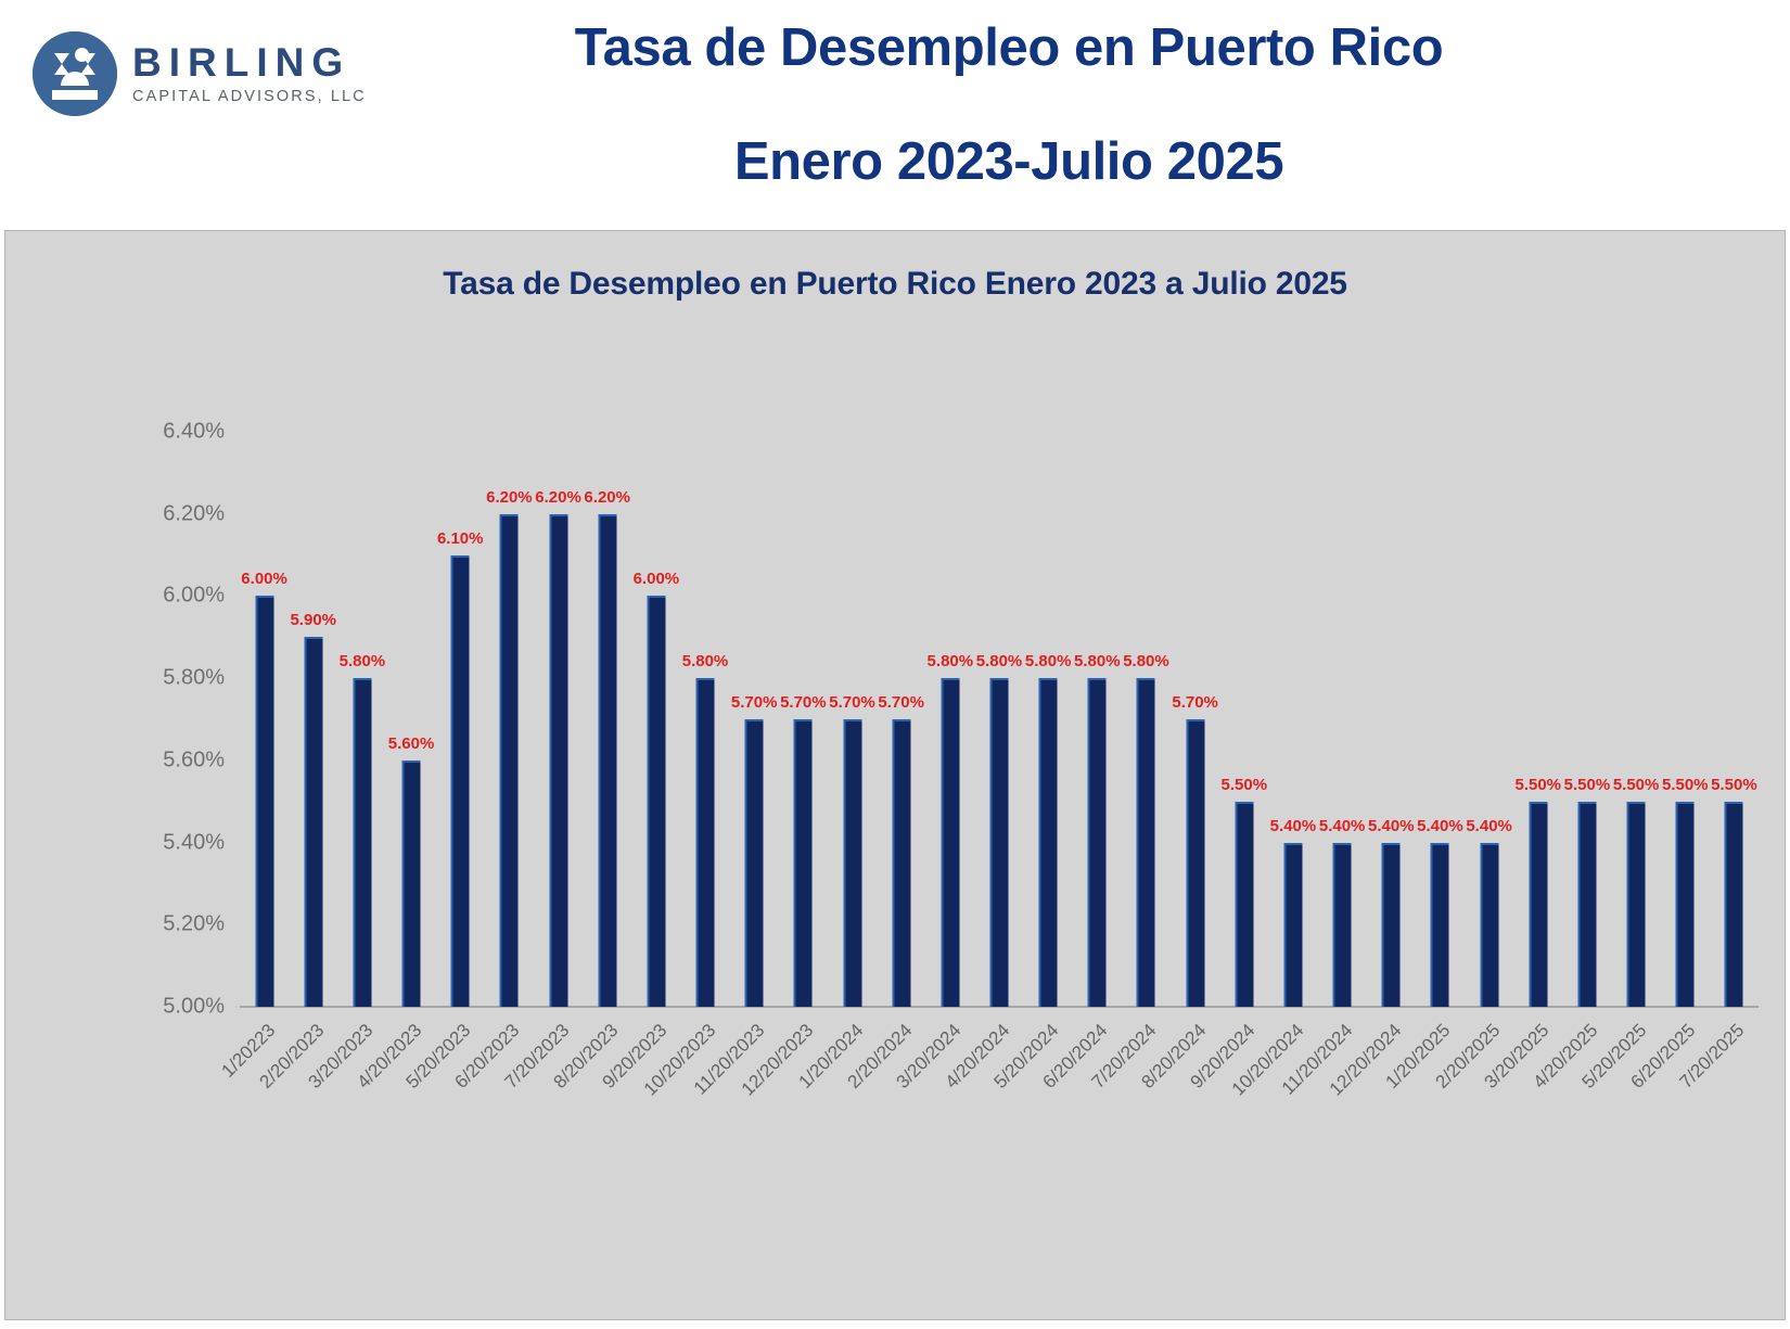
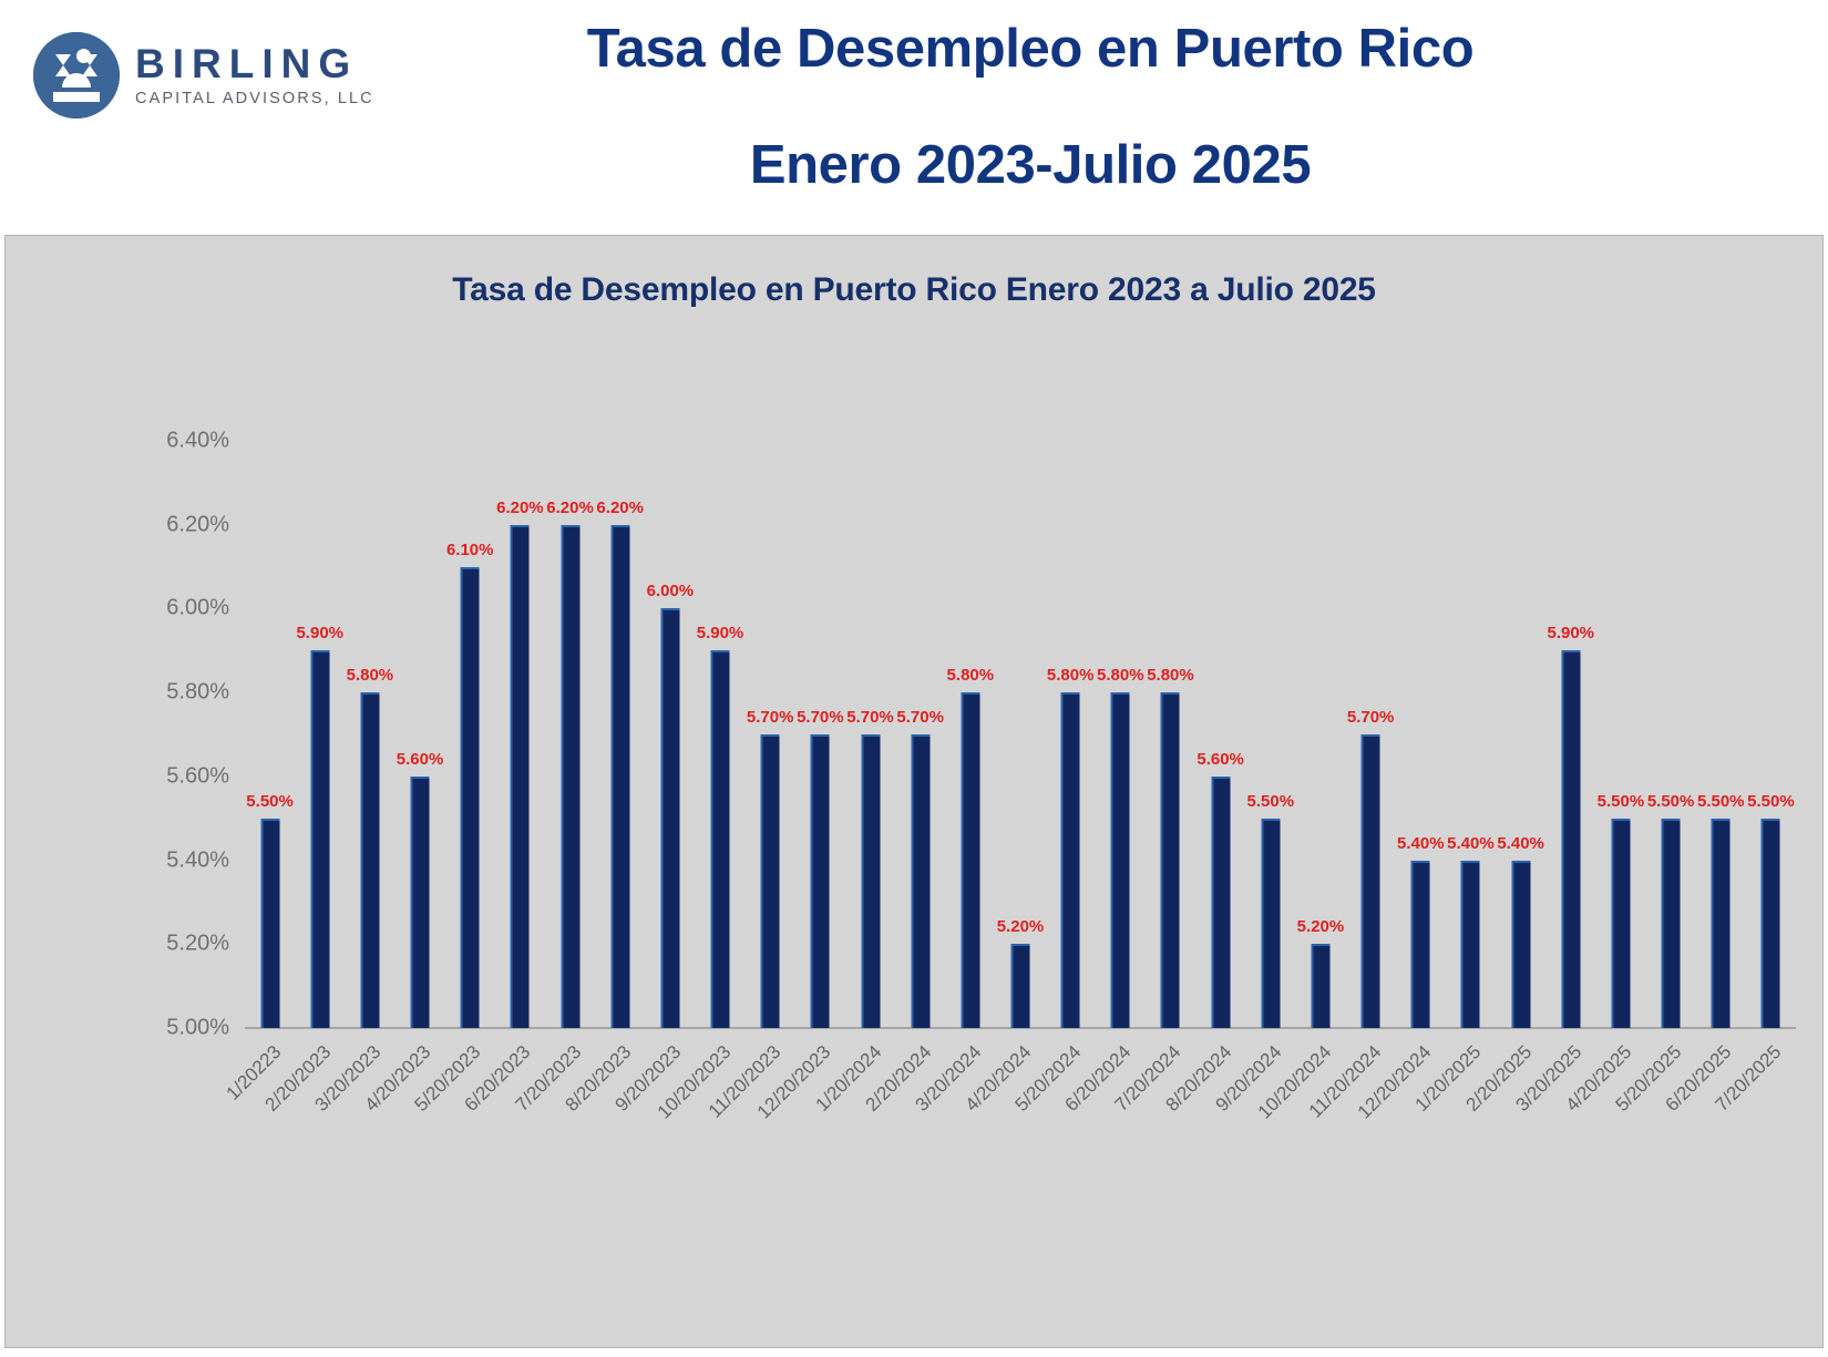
1/20223: 6.00% -> 5.50%
10/20/2023: 5.80% -> 5.90%
4/20/2024: 5.80% -> 5.20%
8/20/2024: 5.70% -> 5.60%
10/20/2024: 5.40% -> 5.20%
11/20/2024: 5.40% -> 5.70%
3/20/2025: 5.50% -> 5.90%
